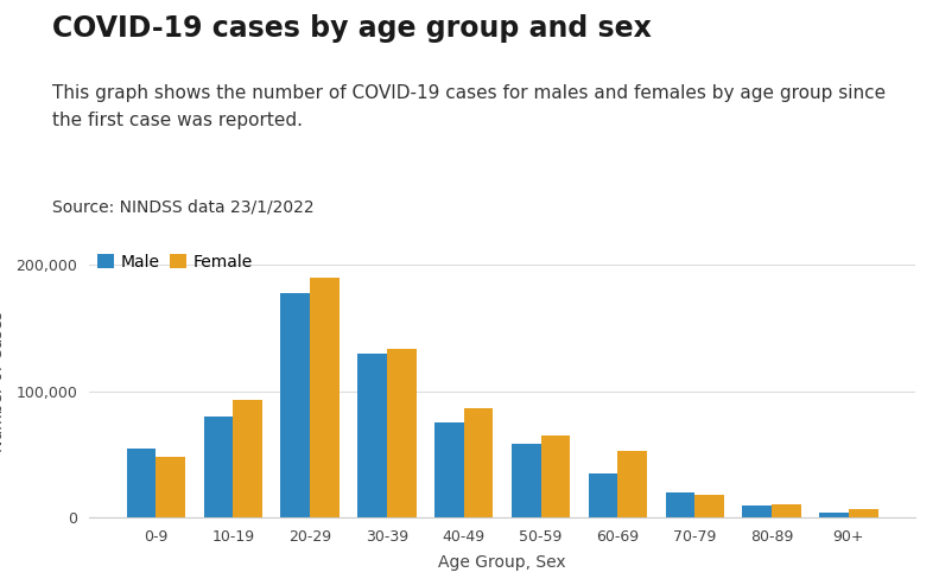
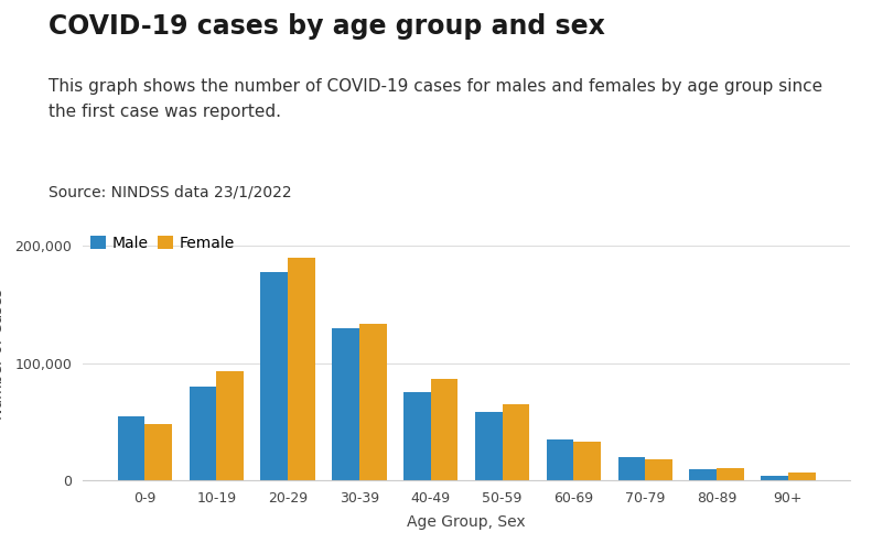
Female/60-69: 53,000 -> 33,000
